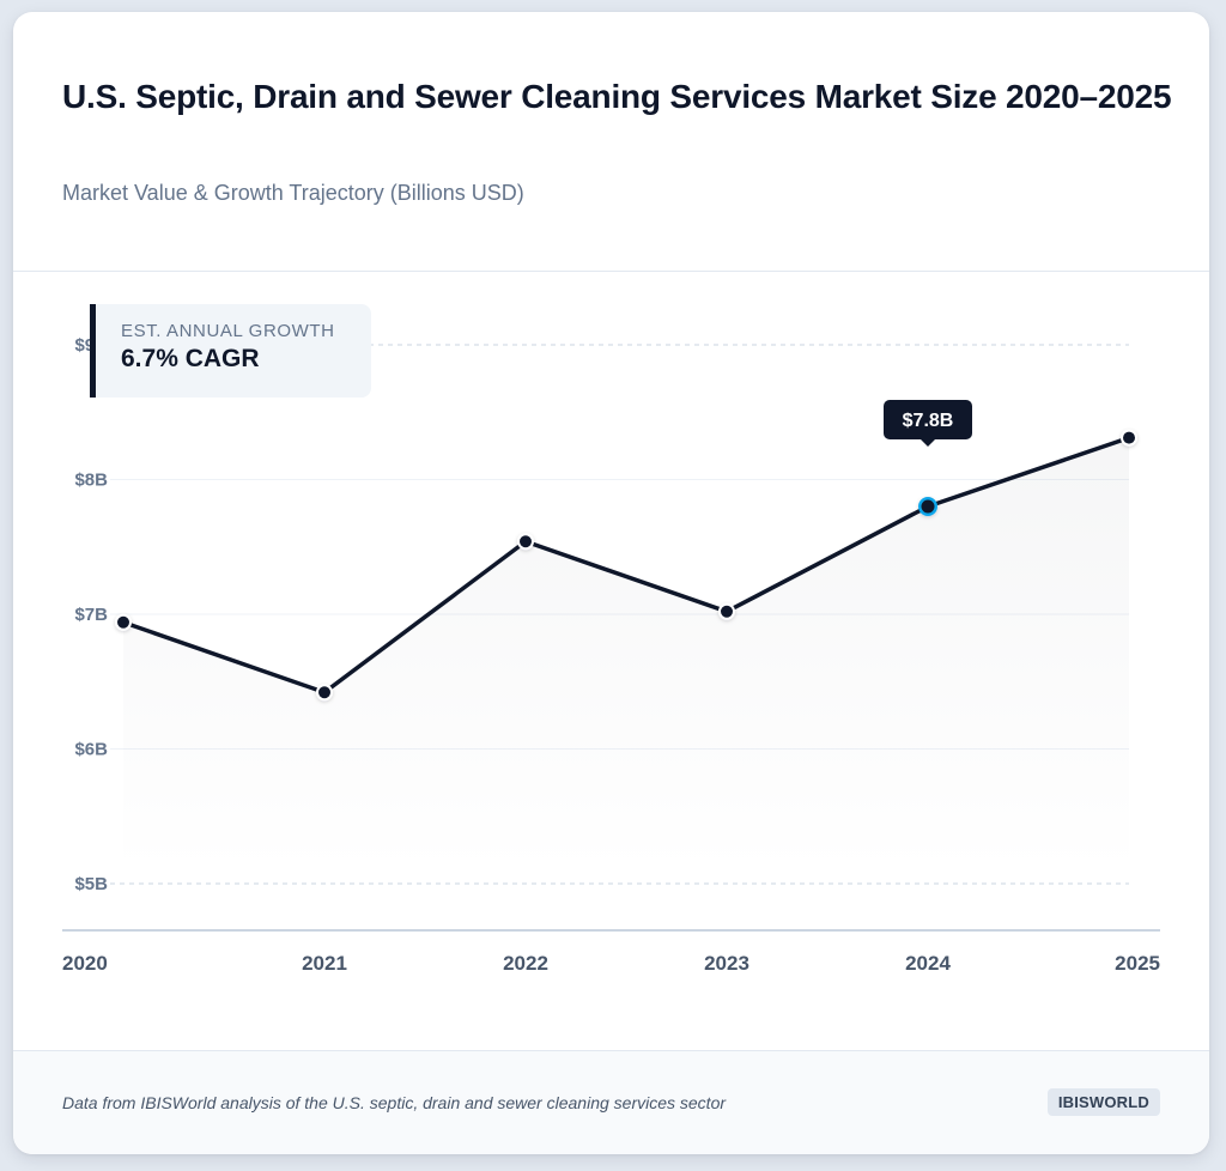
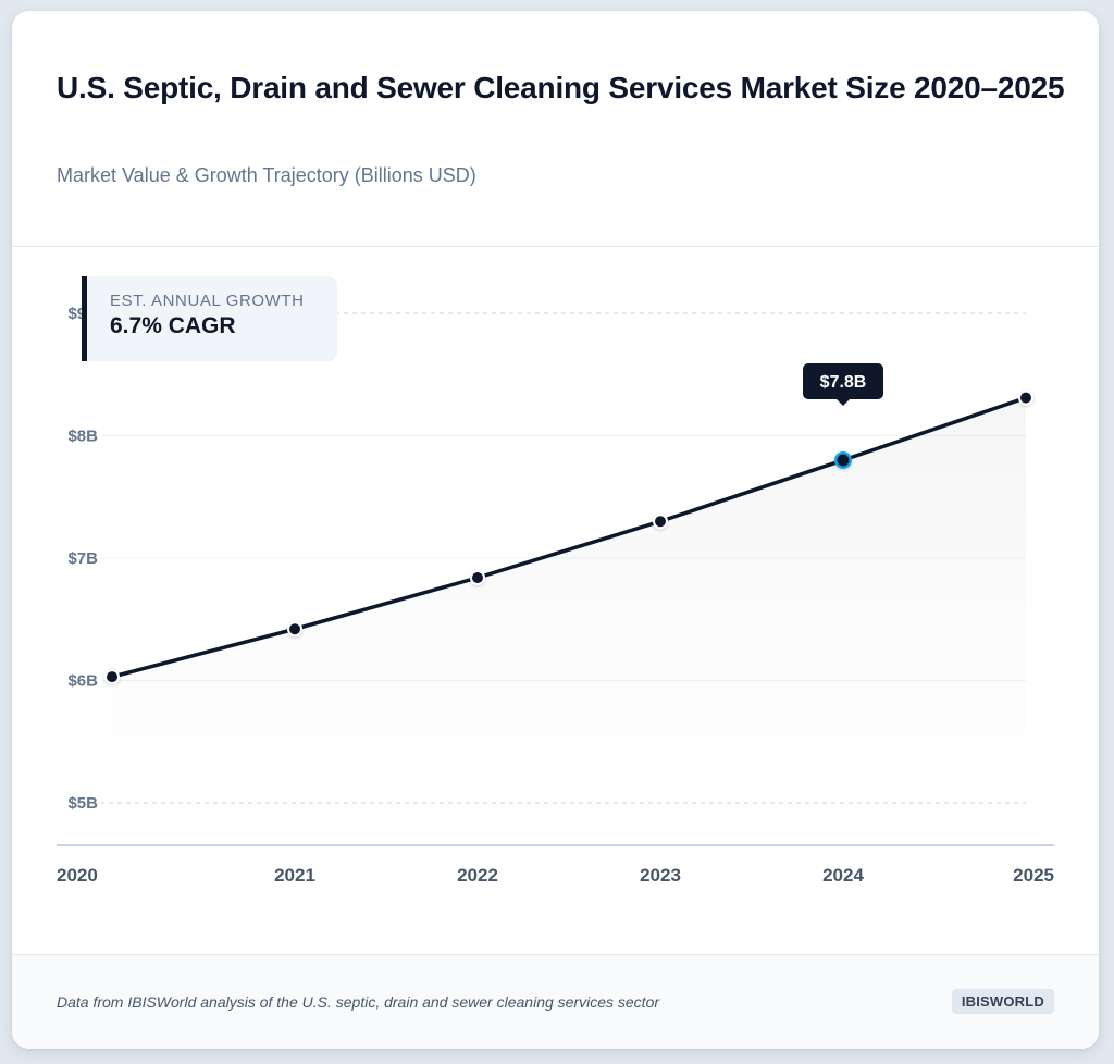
2020: $6.94B -> $6.03B
2022: $7.54B -> $6.84B
2023: $7.02B -> $7.30B
